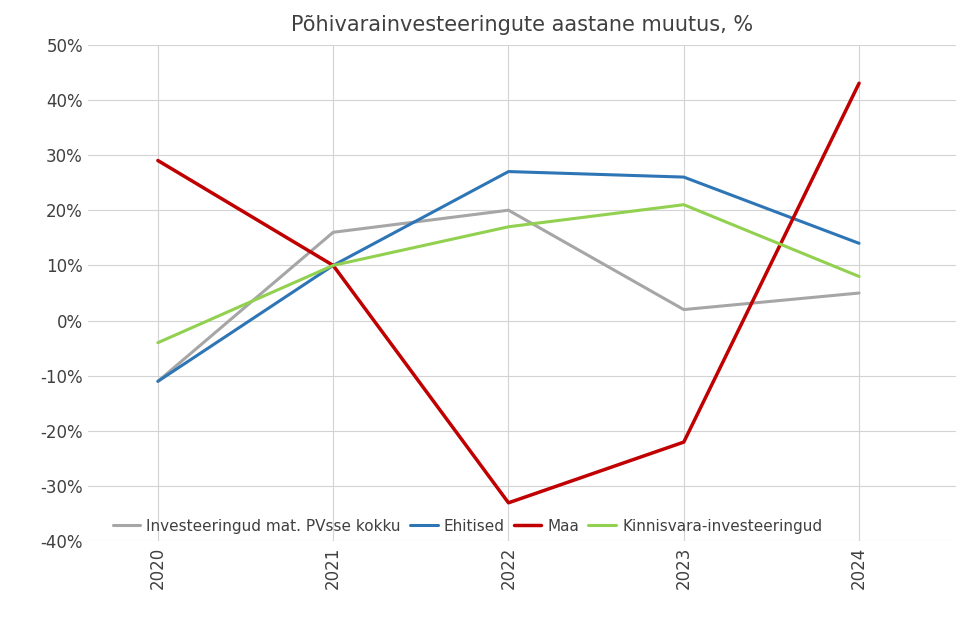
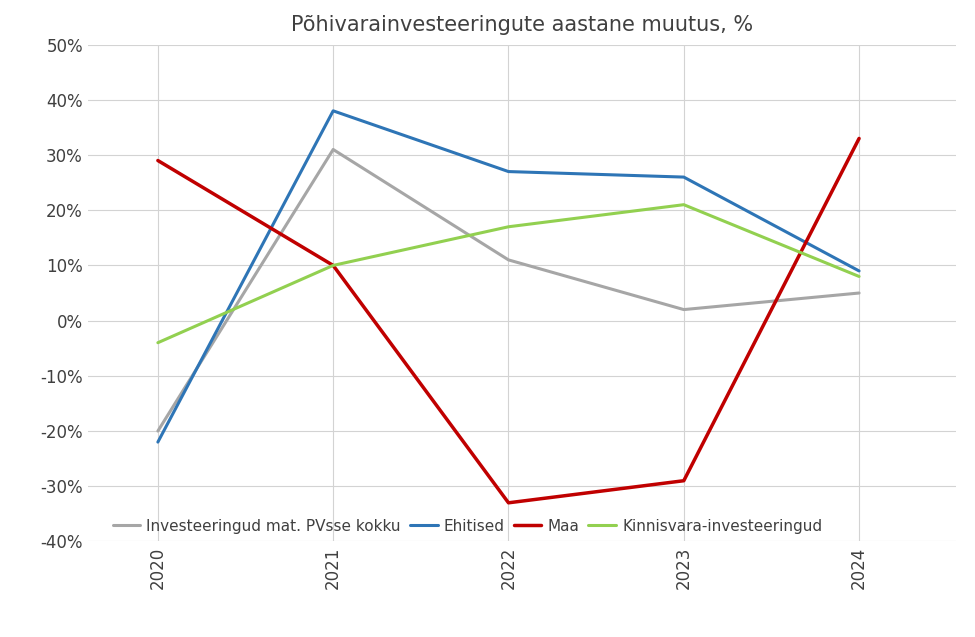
Investeeringud mat. PVsse kokku/2020: -11% -> -20%
Ehitised/2020: -11% -> -22%
Investeeringud mat. PVsse kokku/2021: 16% -> 31%
Ehitised/2021: 10% -> 38%
Investeeringud mat. PVsse kokku/2022: 20% -> 11%
Maa/2023: -22% -> -29%
Ehitised/2024: 14% -> 9%
Maa/2024: 43% -> 33%
